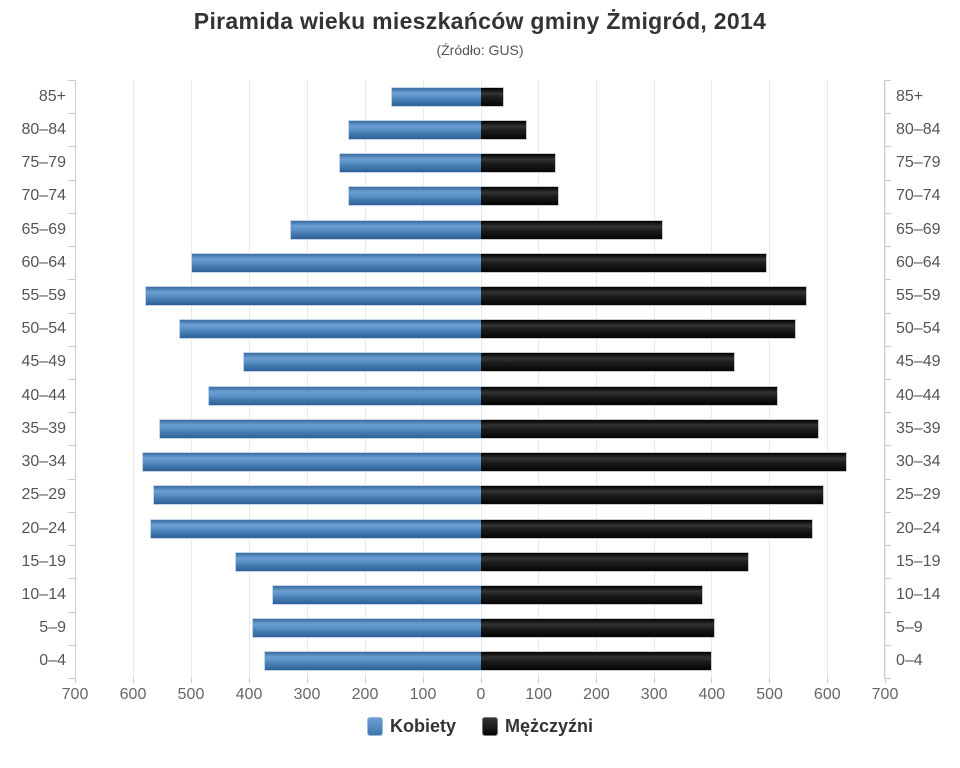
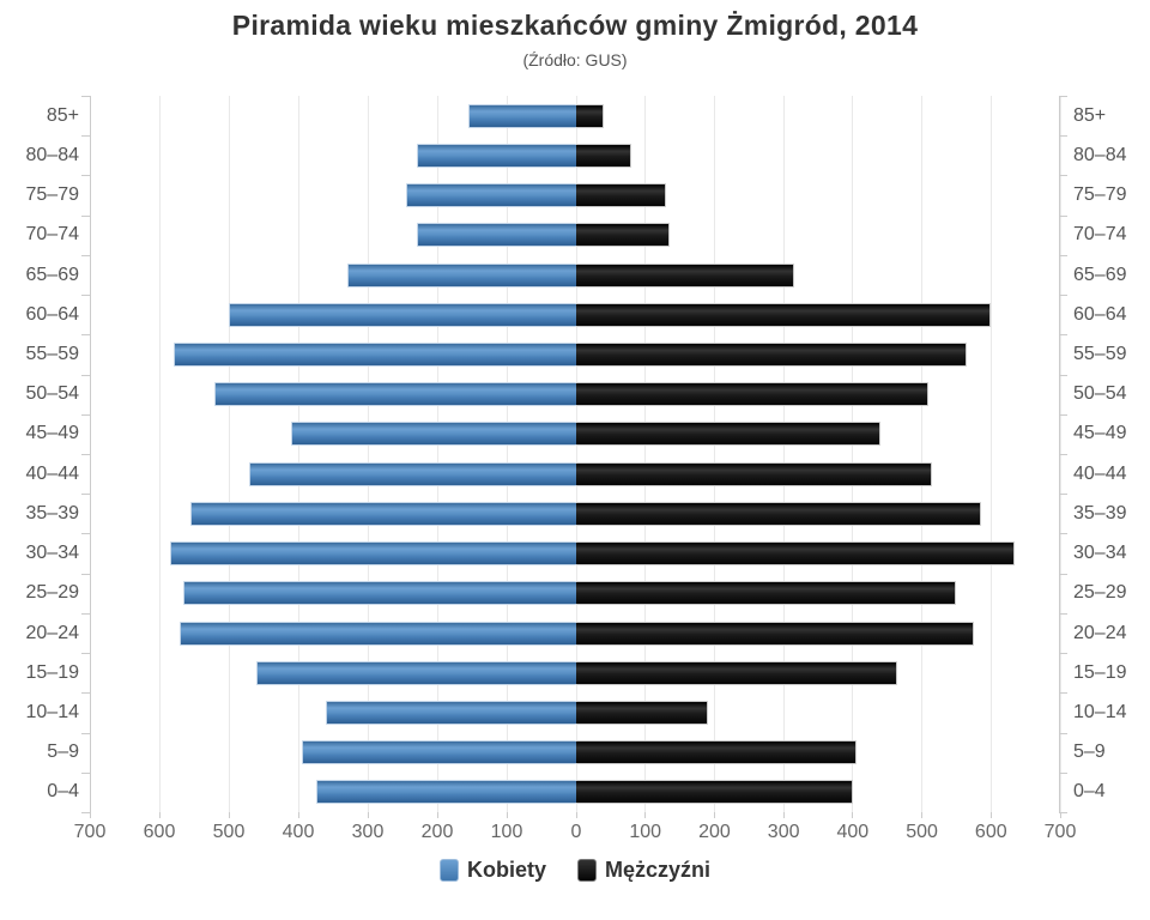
Mężczyźni/60–64: 500 -> 600
Mężczyźni/50–54: 540 -> 510
Mężczyźni/25–29: 600 -> 550
Kobiety/15–19: 420 -> 460
Mężczyźni/10–14: 380 -> 190
